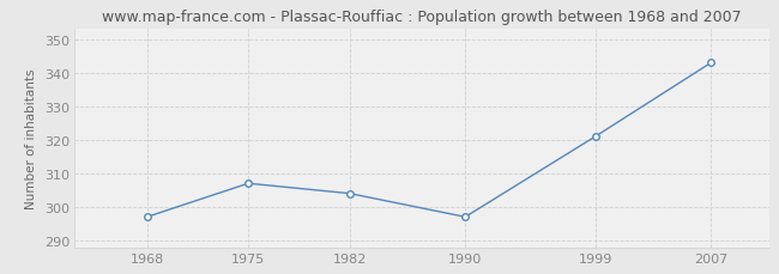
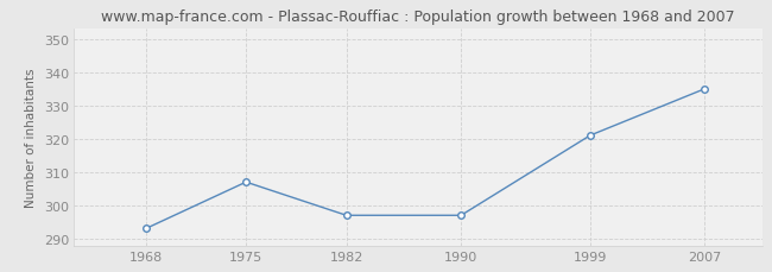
1968: 297 -> 293
1982: 304 -> 297
2007: 343 -> 335
